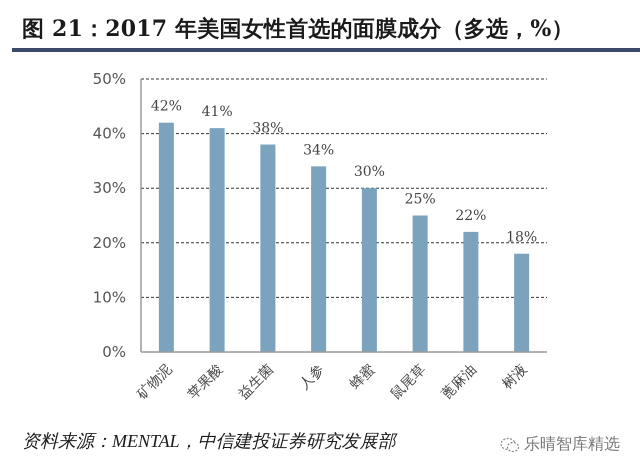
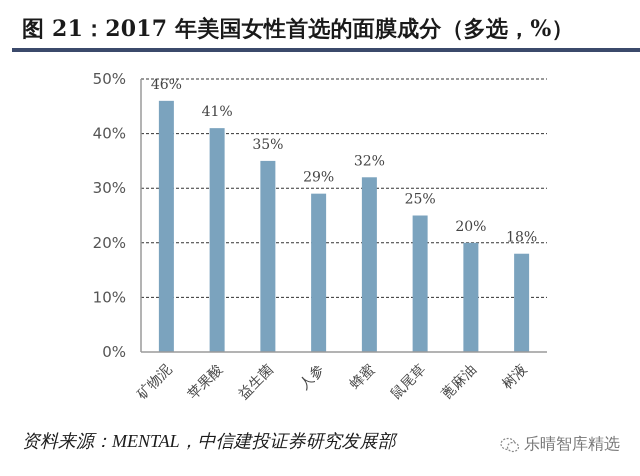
矿物泥: 42% -> 46%
益生菌: 38% -> 35%
人参: 34% -> 29%
蜂蜜: 30% -> 32%
蓖麻油: 22% -> 20%
